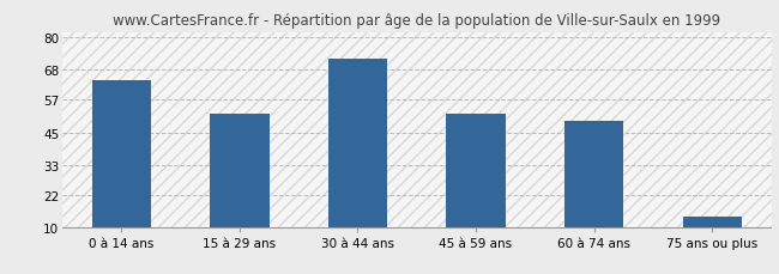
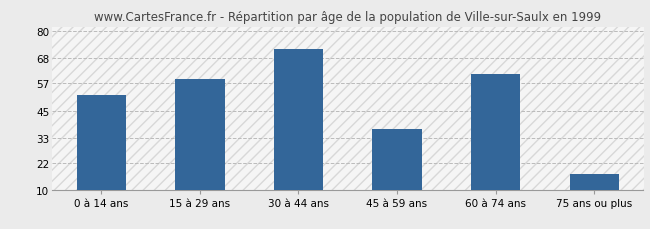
0 à 14 ans: 64 -> 52
15 à 29 ans: 52 -> 59
45 à 59 ans: 52 -> 37
60 à 74 ans: 49 -> 61
75 ans ou plus: 14 -> 17
